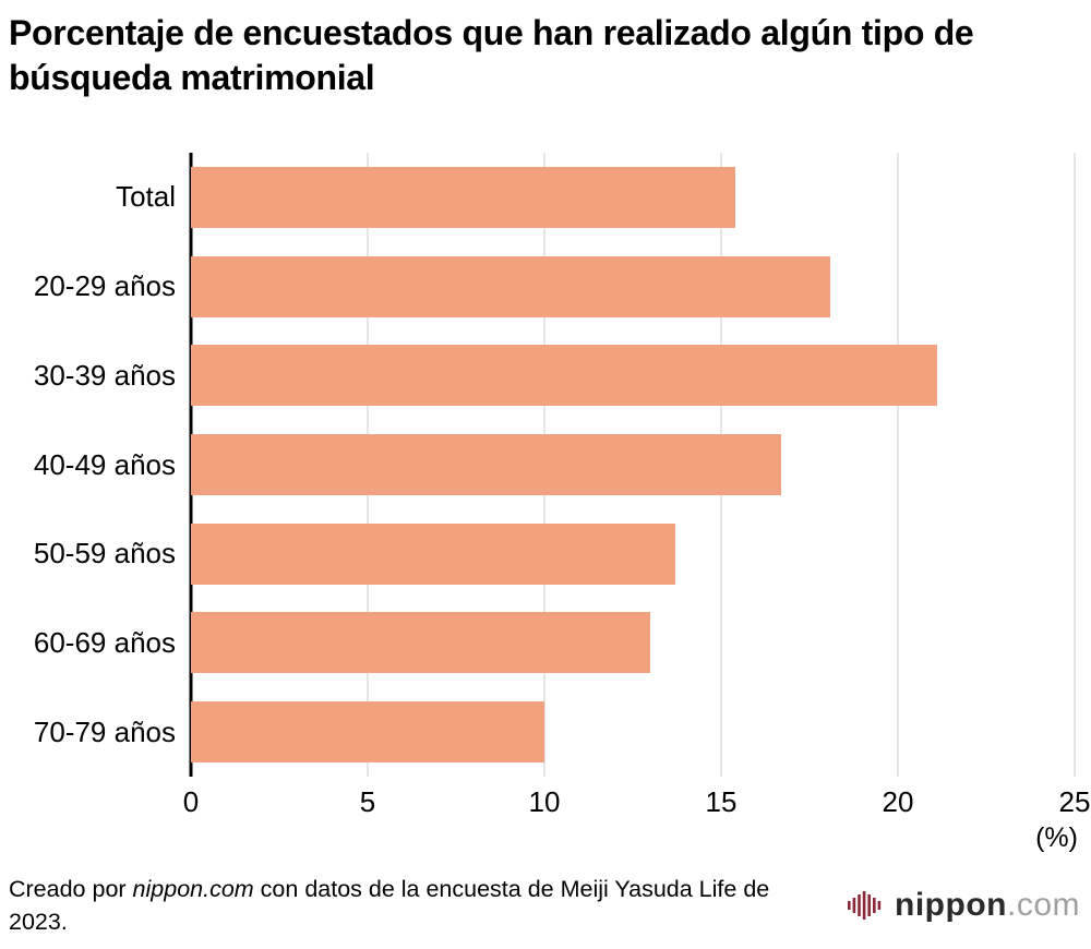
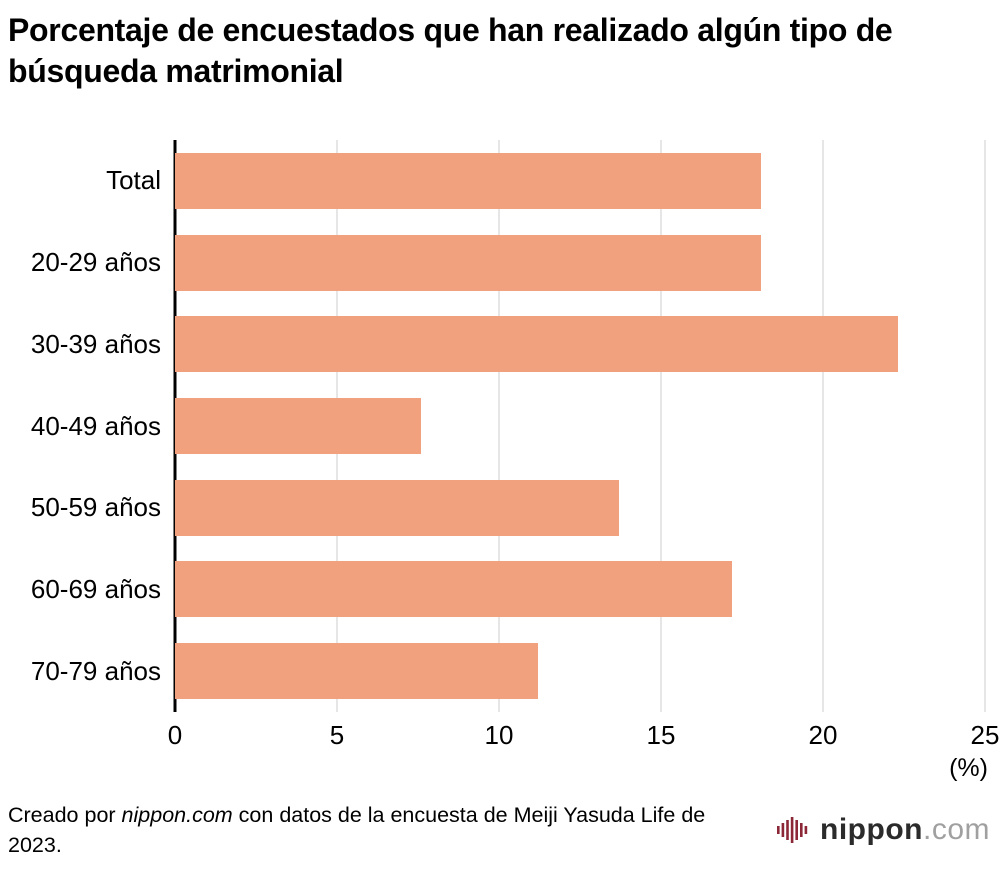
Total: 15.4 -> 18.1
30-39 años: 21.1 -> 22.3
40-49 años: 16.7 -> 7.6
60-69 años: 13.0 -> 17.2
70-79 años: 10.0 -> 11.2
